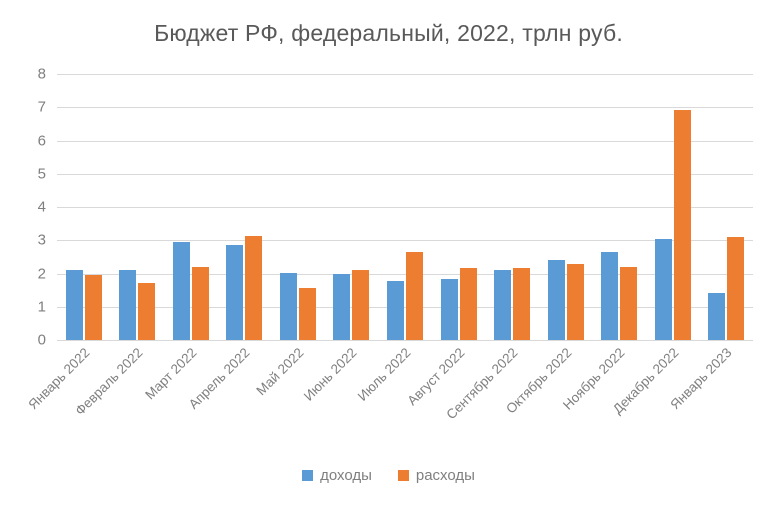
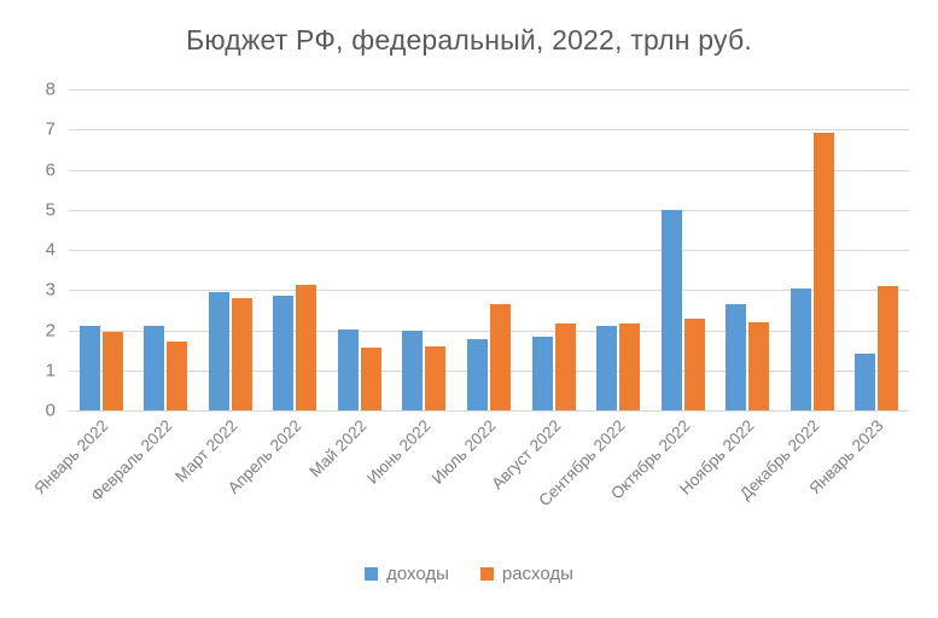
расходы/Март 2022: 2.2 -> 2.8
расходы/Июнь 2022: 2.1 -> 1.6
доходы/Октябрь 2022: 2.4 -> 5.0
